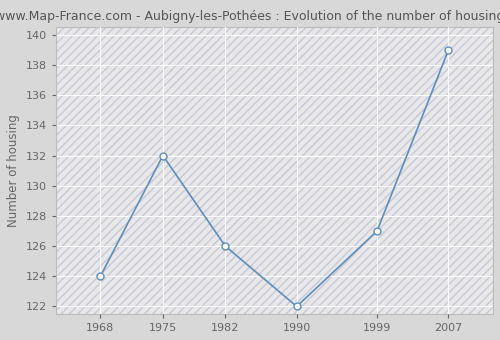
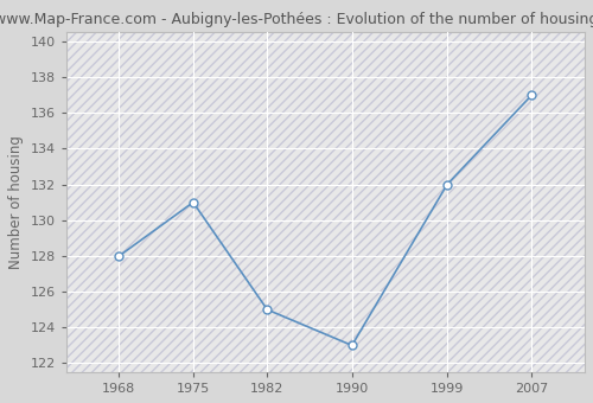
1968: 124 -> 128
1975: 132 -> 131
1982: 126 -> 125
1990: 122 -> 123
1999: 127 -> 132
2007: 139 -> 137
